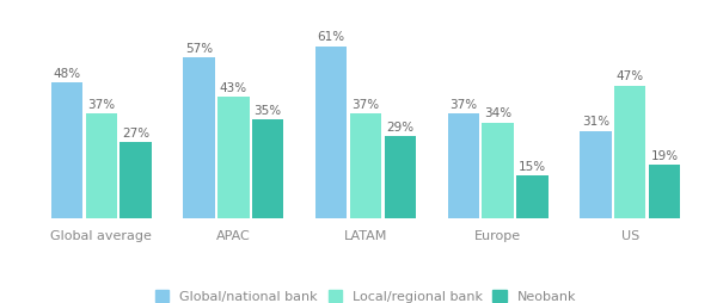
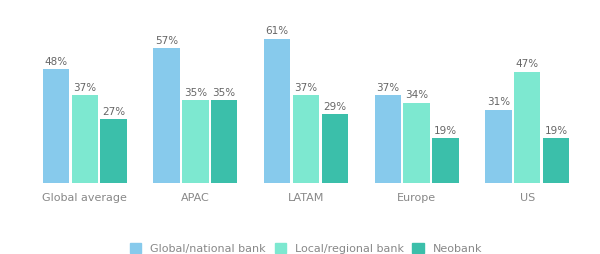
Local/regional bank/APAC: 43% -> 35%
Neobank/Europe: 15% -> 19%
